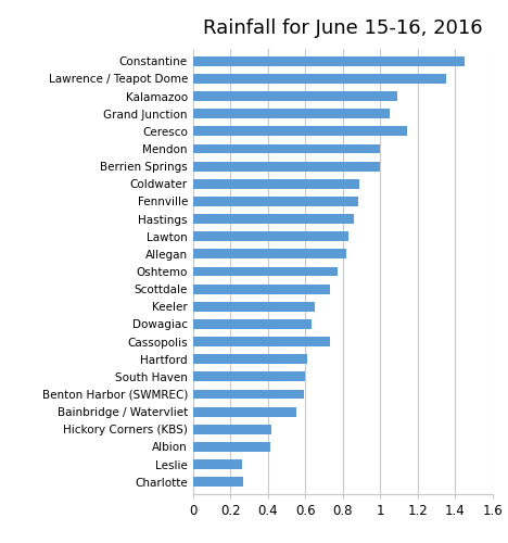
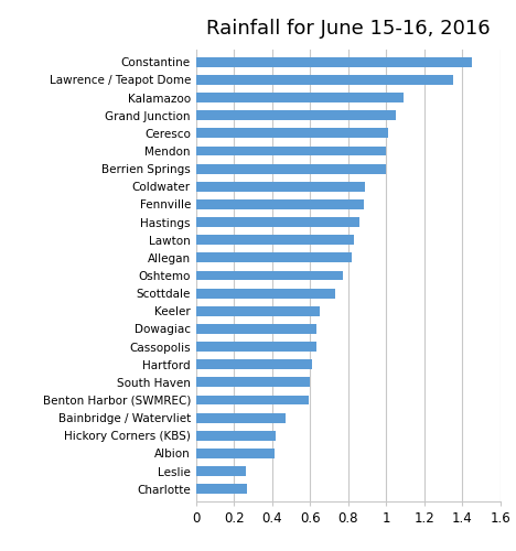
Ceresco: 1.14 -> 1.01
Cassopolis: 0.73 -> 0.63
Bainbridge / Watervliet: 0.55 -> 0.47
